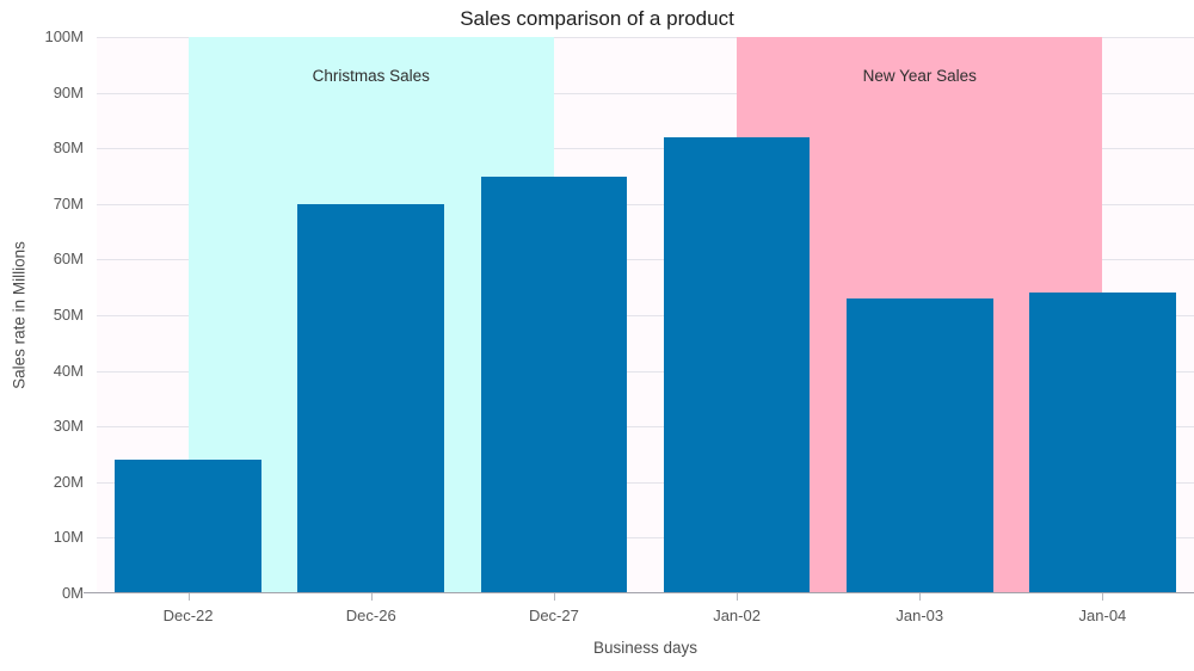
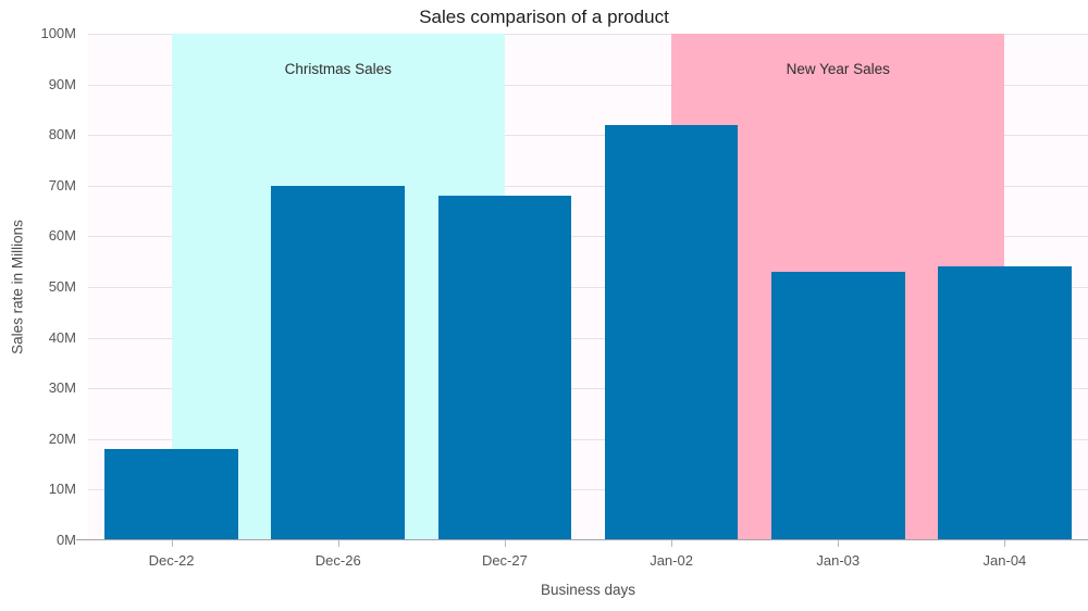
Dec-22: 24M -> 18M
Dec-27: 75M -> 68M
